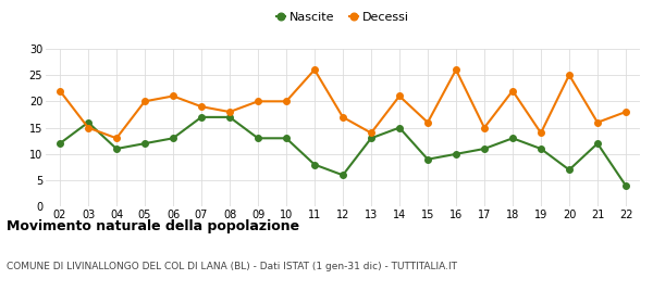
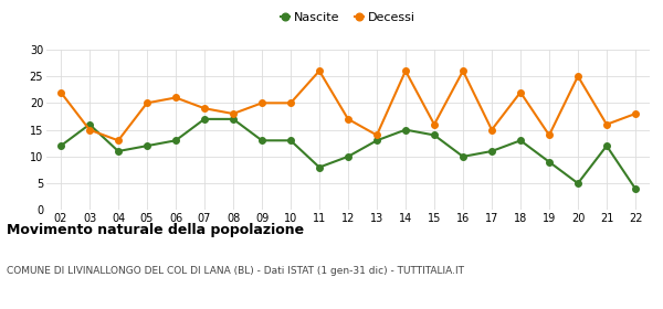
Nascite/12: 6 -> 10
Decessi/14: 21 -> 26
Nascite/15: 9 -> 14
Nascite/19: 11 -> 9
Nascite/20: 7 -> 5
